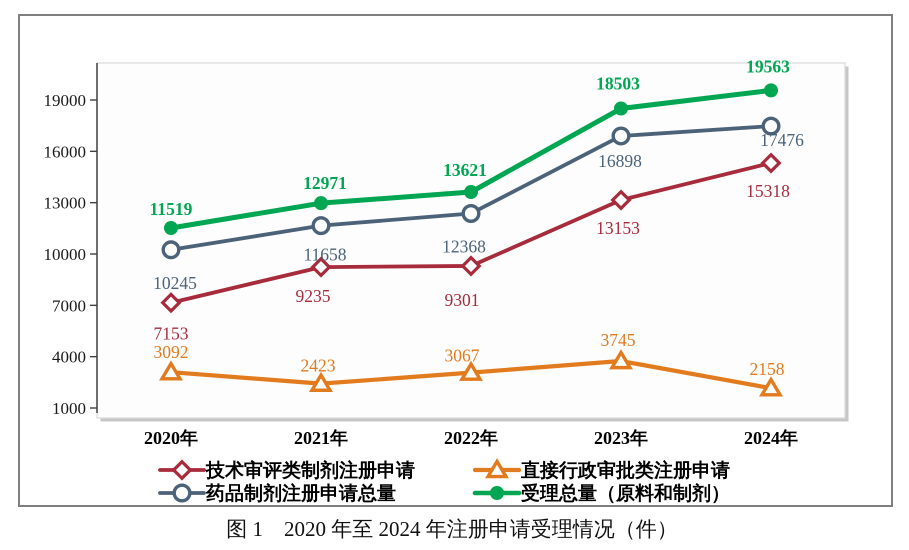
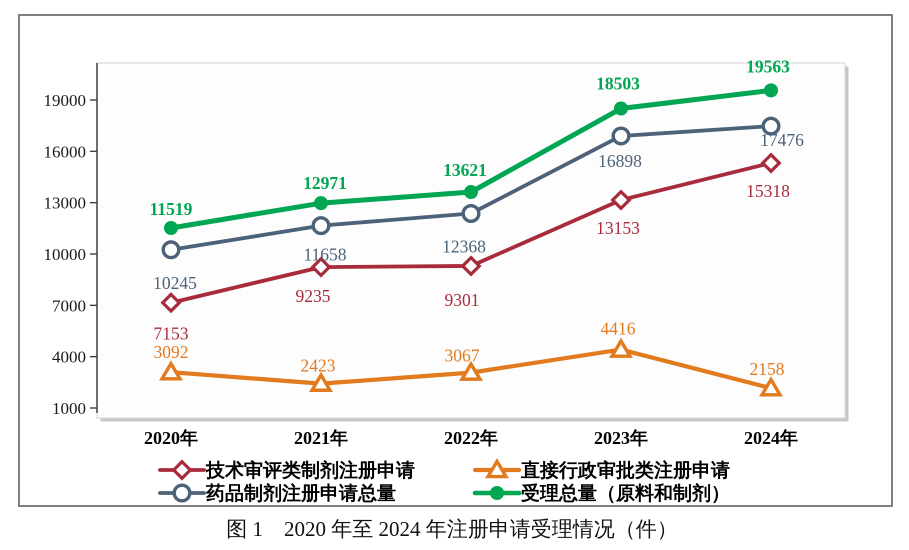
直接行政审批类注册申请/2023年: 3745 -> 4416
